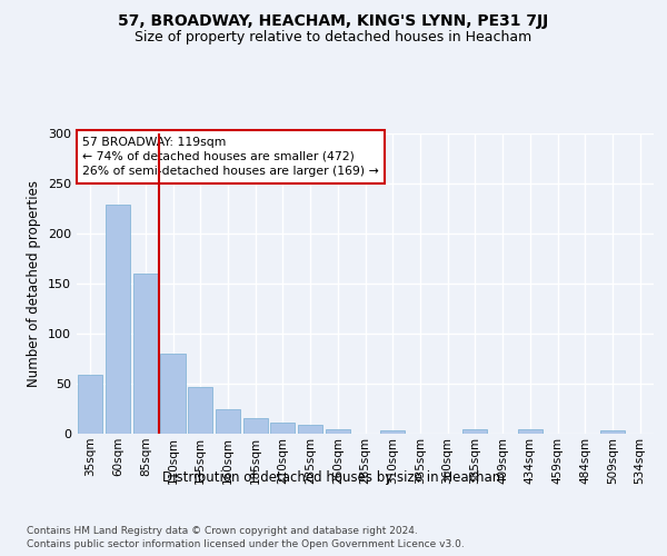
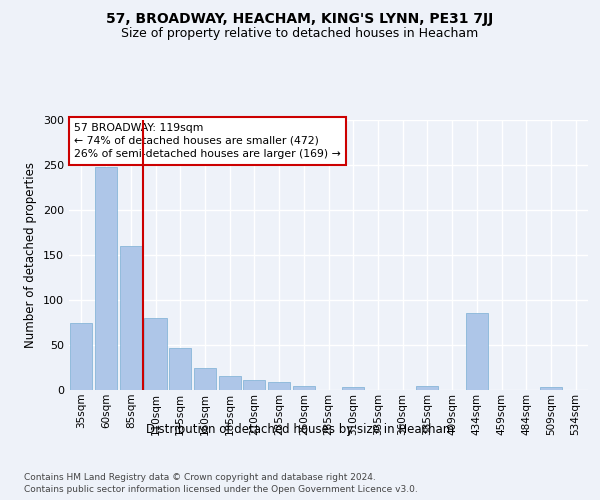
35sqm: 59 -> 74
60sqm: 229 -> 248
434sqm: 4 -> 86
